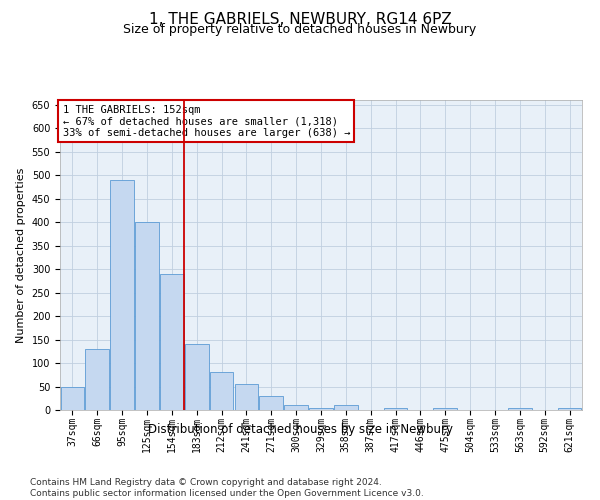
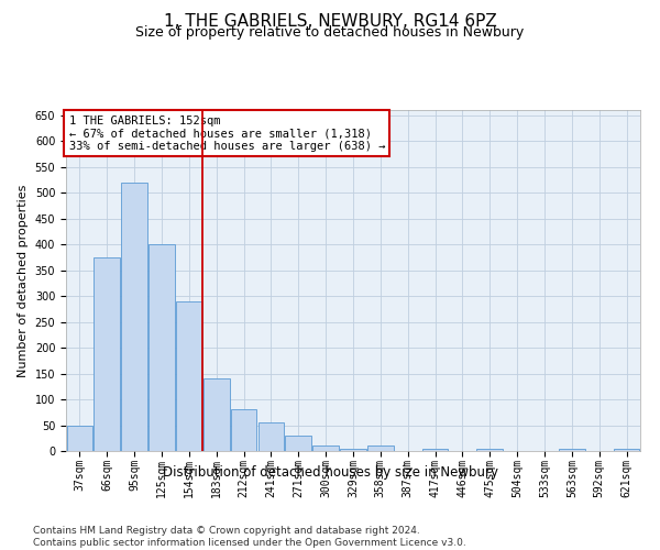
66sqm: 130 -> 375
95sqm: 490 -> 520
